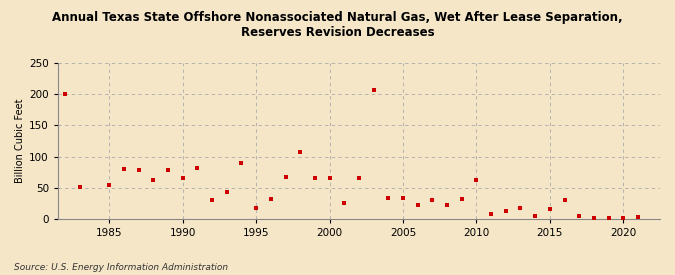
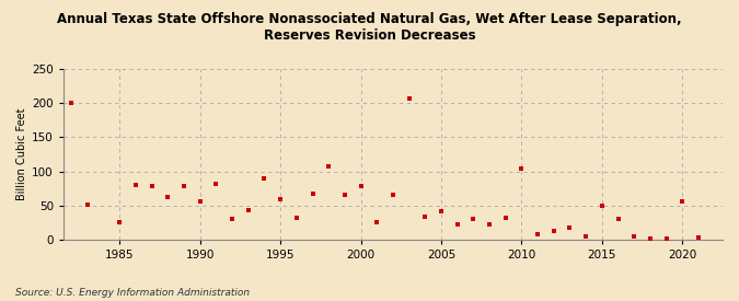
1985: 55 -> 26
1990: 65 -> 56
1995: 18 -> 60
2000: 65 -> 78
2005: 33 -> 42
2010: 62 -> 104
2015: 16 -> 50
2020: 2 -> 56
